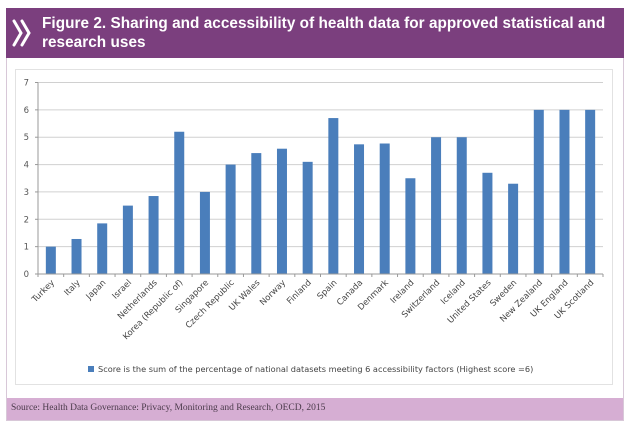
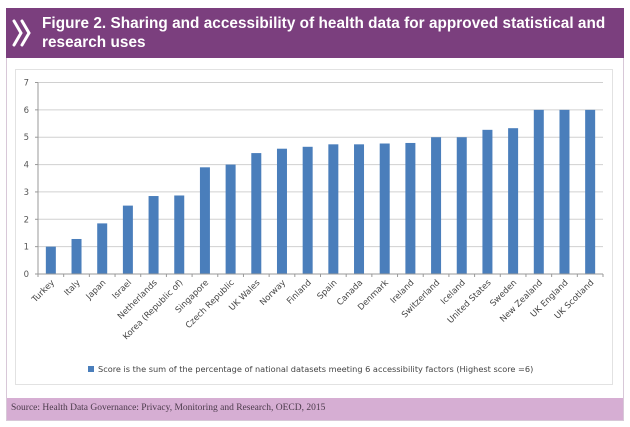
Korea (Republic of): 5.2 -> 2.9
Singapore: 3.0 -> 3.9
Finland: 4.1 -> 4.7
Spain: 5.7 -> 4.7
Ireland: 3.5 -> 4.8
United States: 3.7 -> 5.3
Sweden: 3.3 -> 5.3
